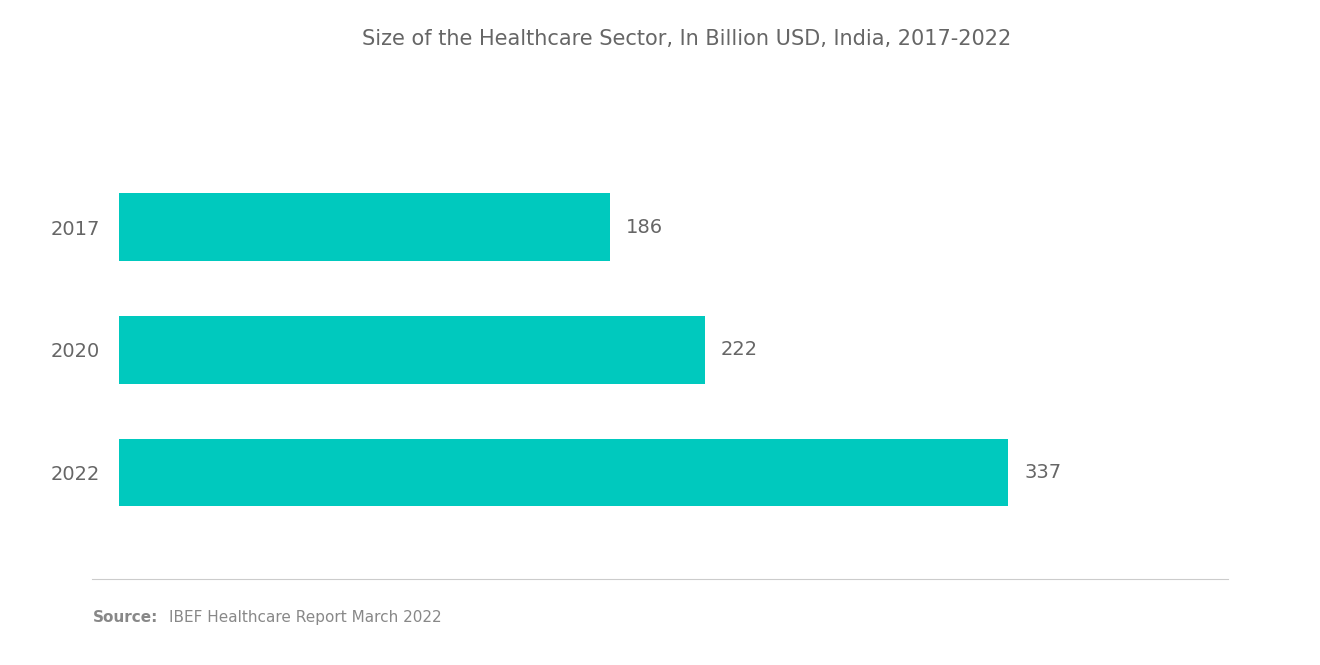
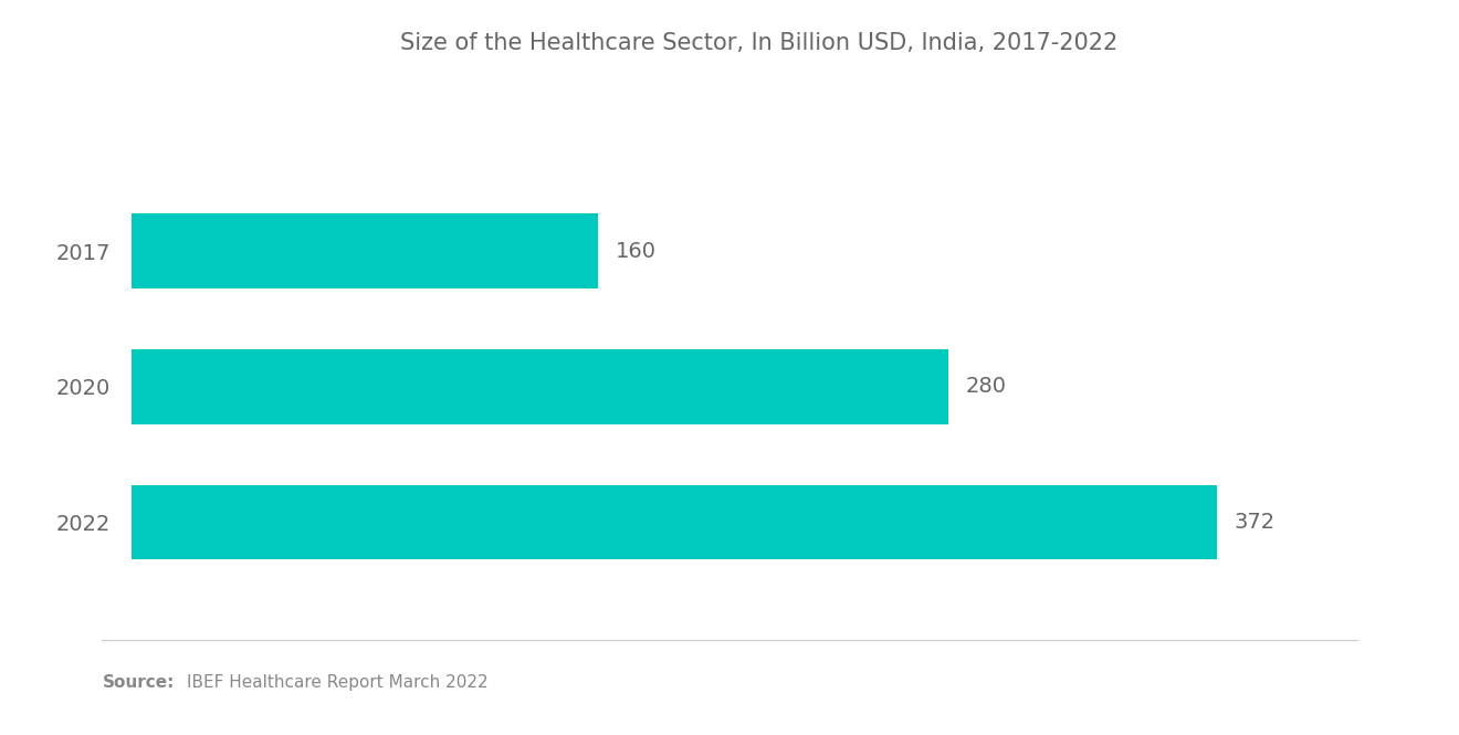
2017: 186 -> 160
2020: 222 -> 280
2022: 337 -> 372
